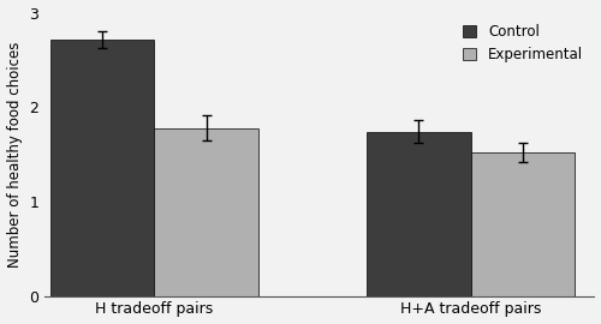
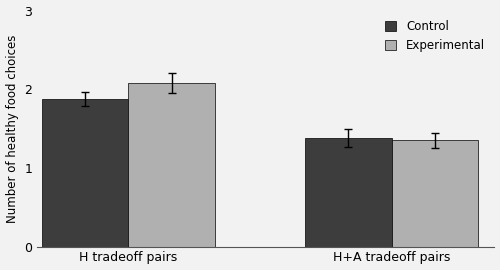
Control/H tradeoff pairs: 2.72 -> 1.88
Experimental/H tradeoff pairs: 1.78 -> 2.08
Control/H+A tradeoff pairs: 1.74 -> 1.38
Experimental/H+A tradeoff pairs: 1.52 -> 1.35
